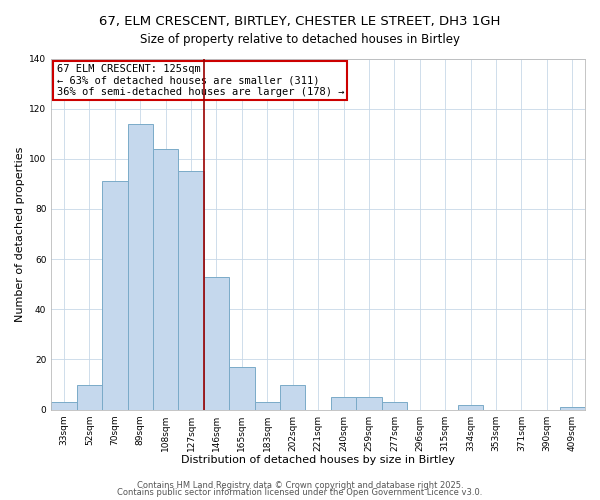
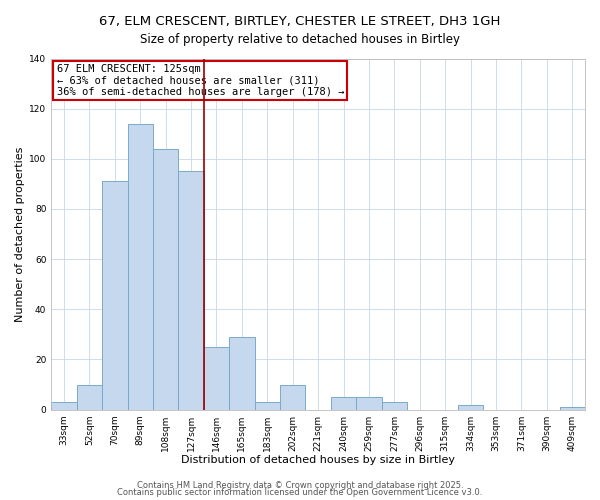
146sqm: 53 -> 25
165sqm: 17 -> 29
